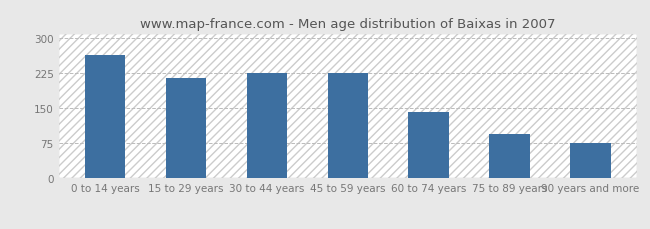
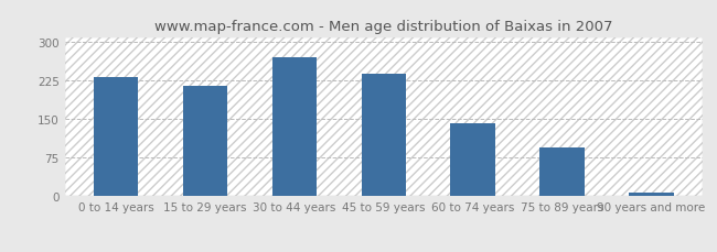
0 to 14 years: 265 -> 232
30 to 44 years: 225 -> 270
45 to 59 years: 225 -> 238
90 years and more: 75 -> 8
